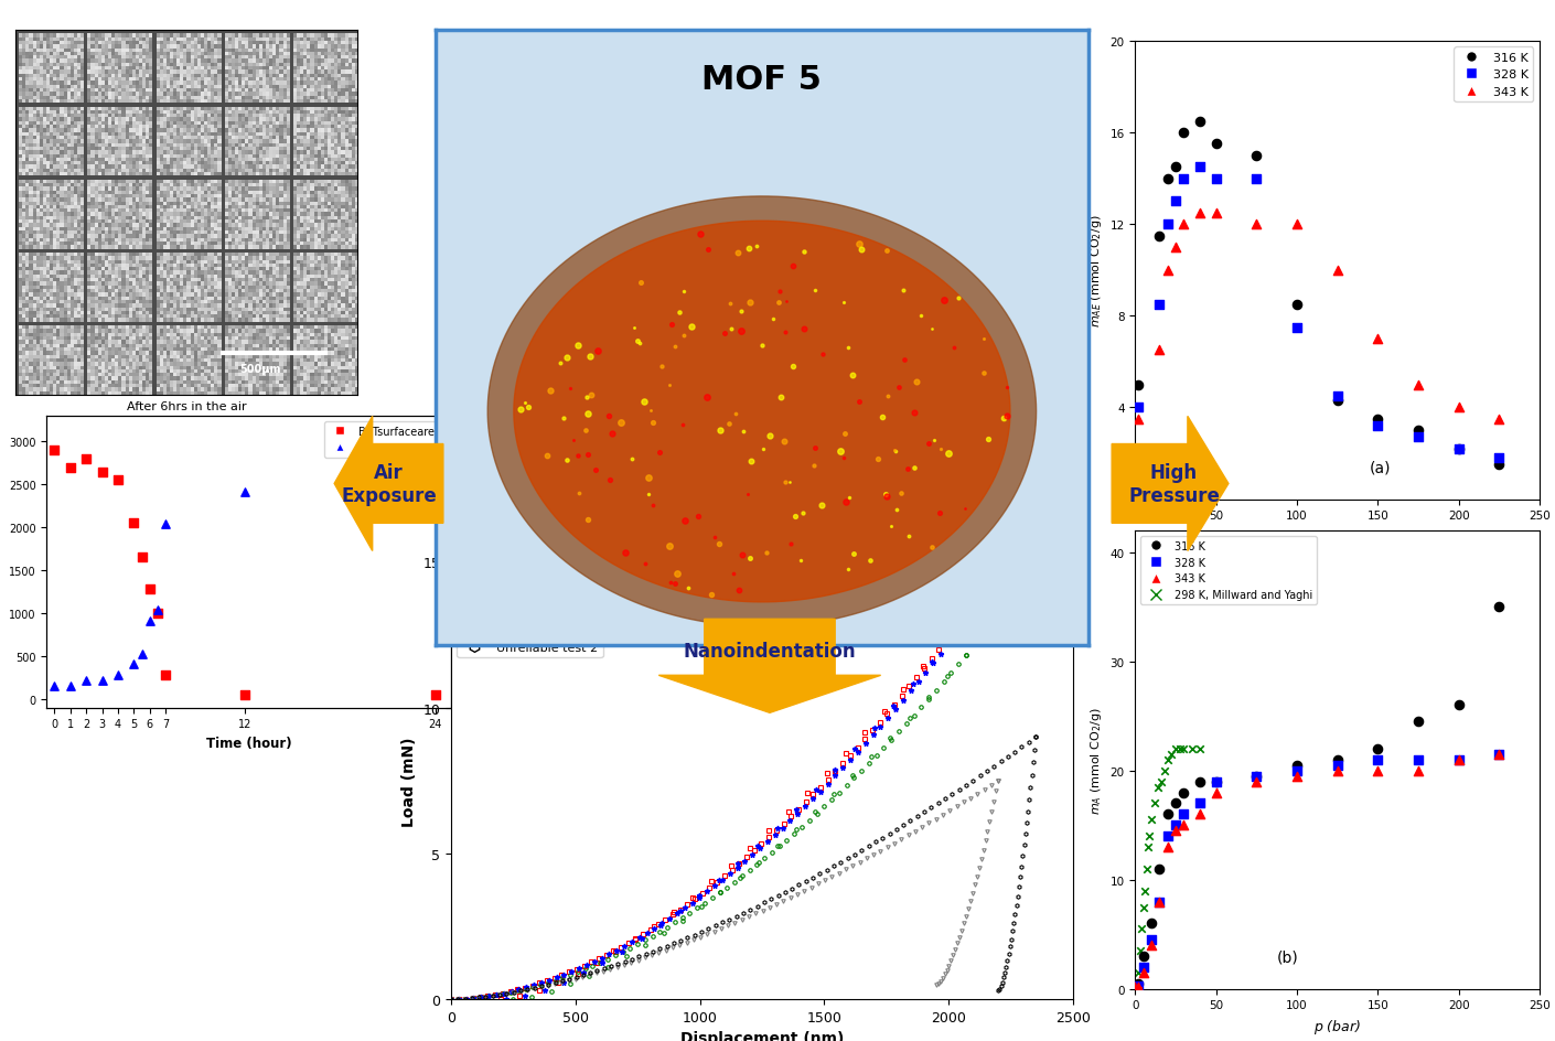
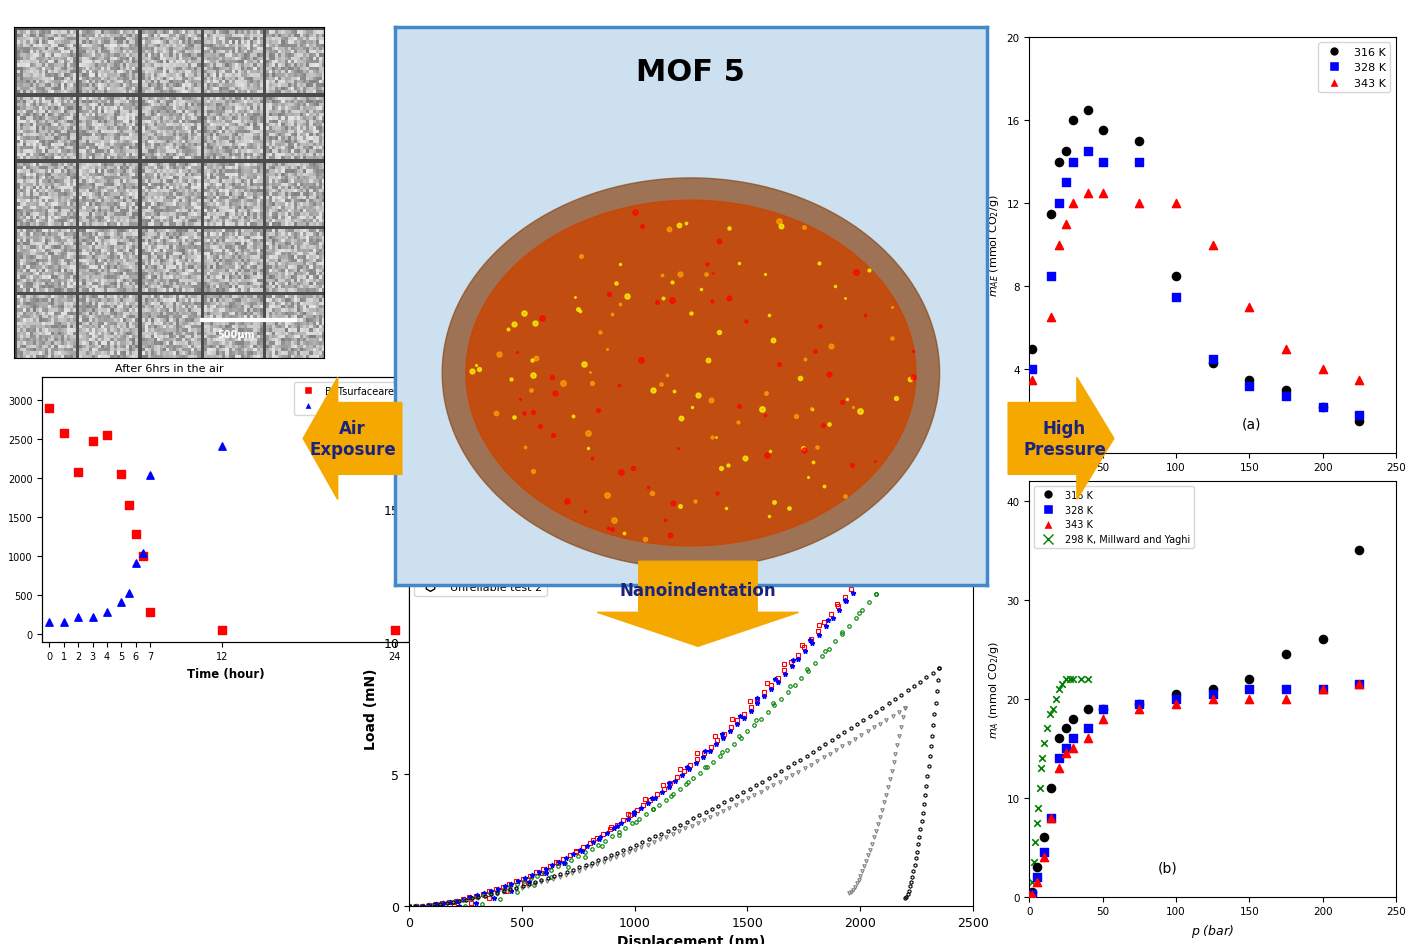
BETsurfacearea/1: 2700 -> 2580
BETsurfacearea/2: 2800 -> 2080
BETsurfacearea/3: 2650 -> 2480
